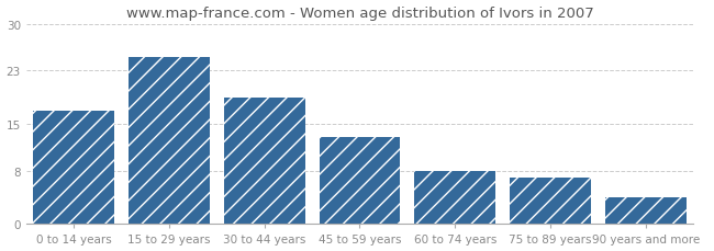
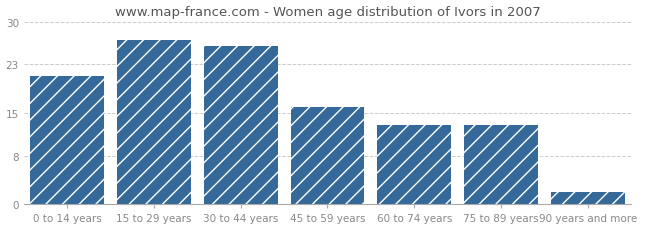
0 to 14 years: 17 -> 21
15 to 29 years: 25 -> 27
30 to 44 years: 19 -> 26
45 to 59 years: 13 -> 16
60 to 74 years: 8 -> 13
75 to 89 years: 7 -> 13
90 years and more: 4 -> 2
